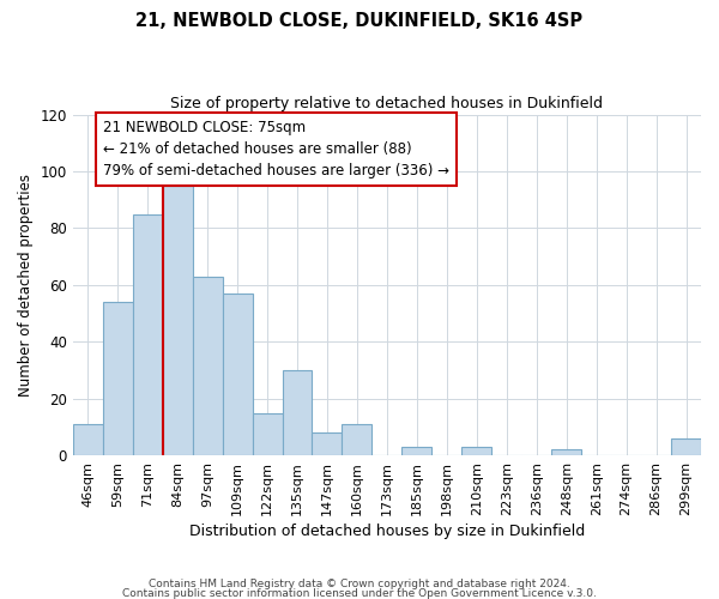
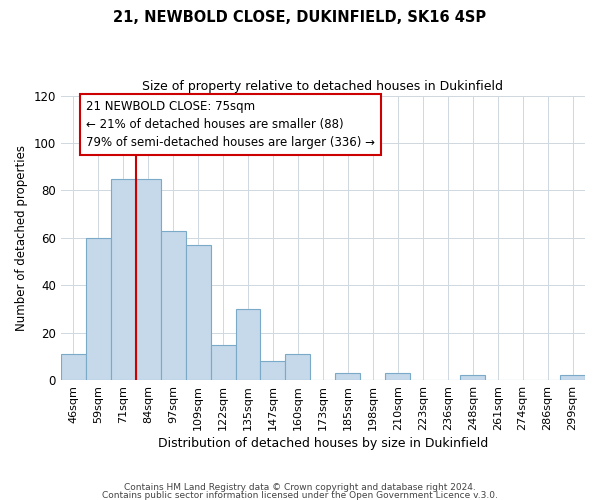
59sqm: 54 -> 60
84sqm: 95 -> 85
299sqm: 6 -> 2
